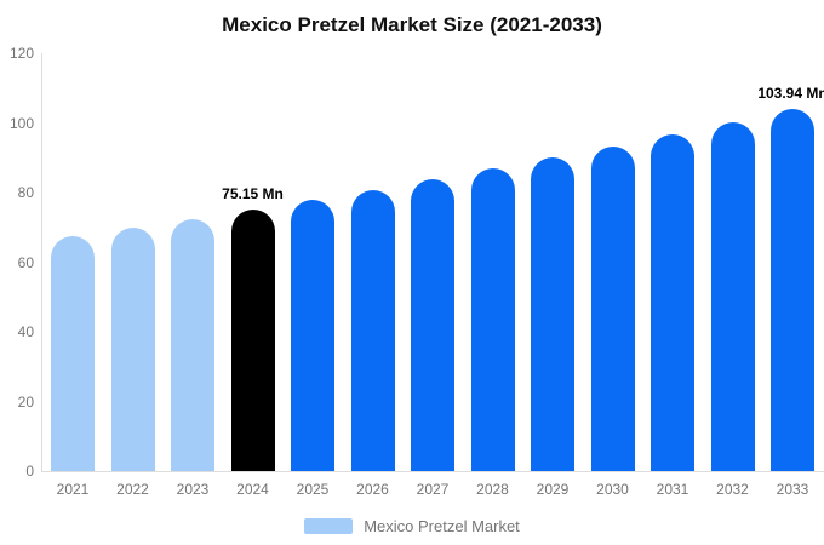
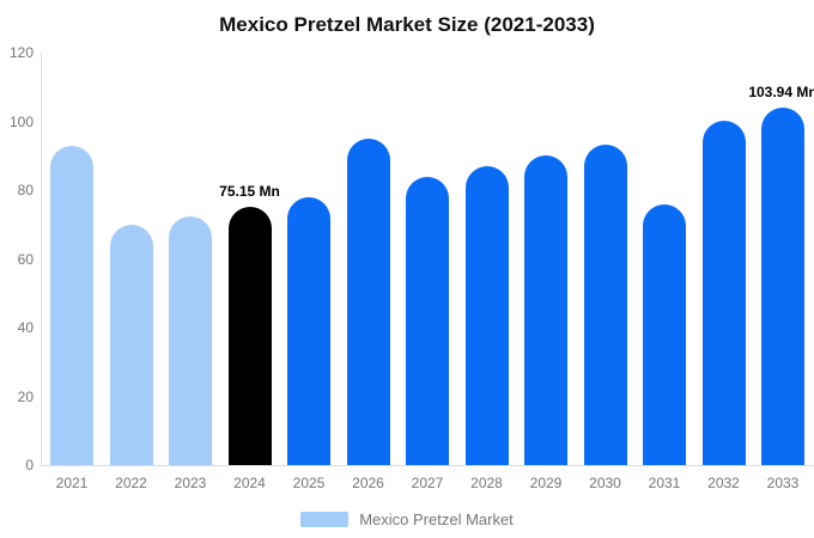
2021: 67 -> 93
2026: 81 -> 95
2031: 97 -> 76
